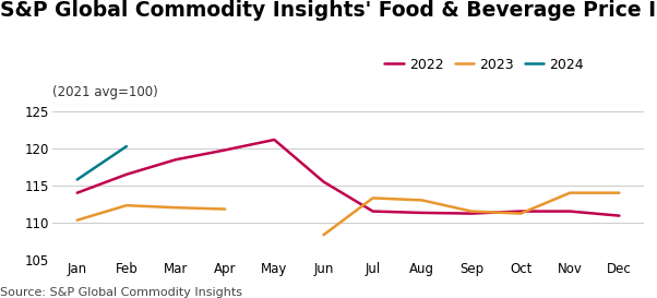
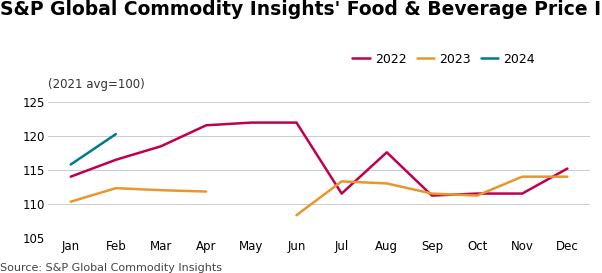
2022/Apr: 119.8 -> 121.6
2022/May: 121.2 -> 122.0
2022/Jun: 115.5 -> 122.0
2022/Aug: 111.3 -> 117.6
2022/Dec: 110.9 -> 115.2
